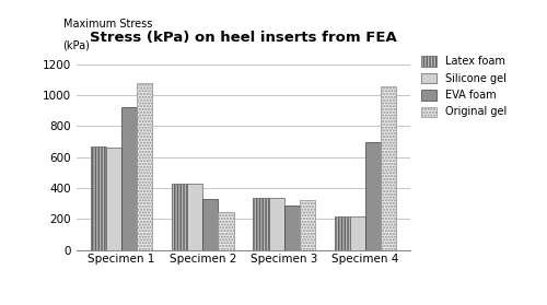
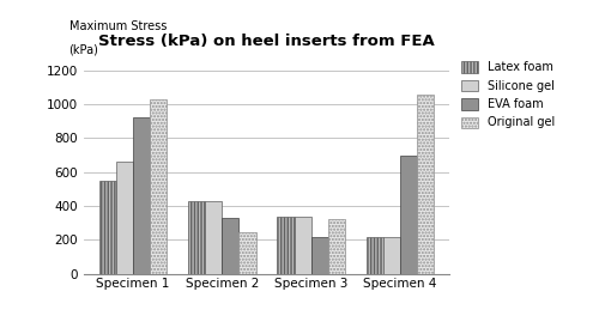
Latex foam/Specimen 1: 670 -> 550
Original gel/Specimen 1: 1080 -> 1030
EVA foam/Specimen 3: 290 -> 220
